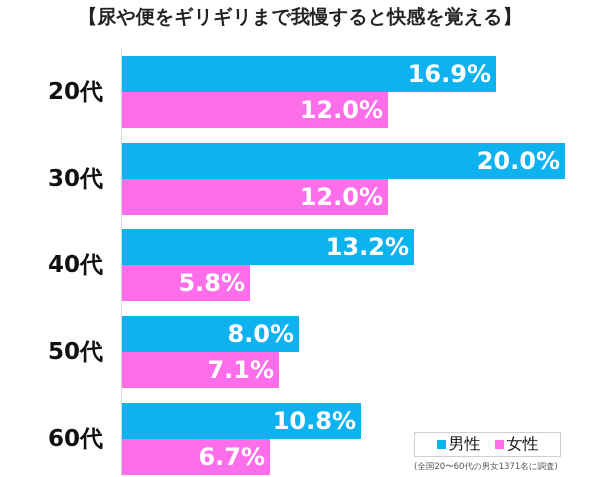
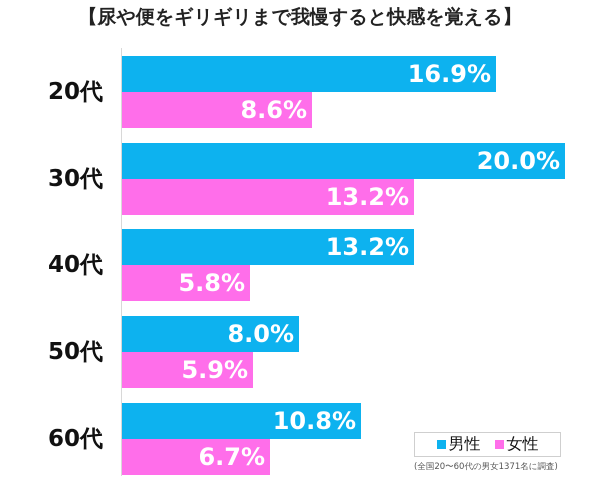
女性/20代: 12.0% -> 8.6%
女性/30代: 12.0% -> 13.2%
女性/50代: 7.1% -> 5.9%
